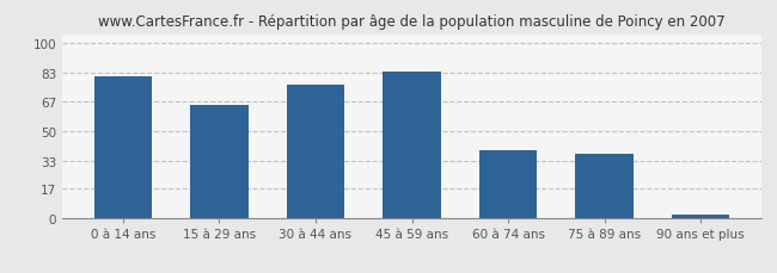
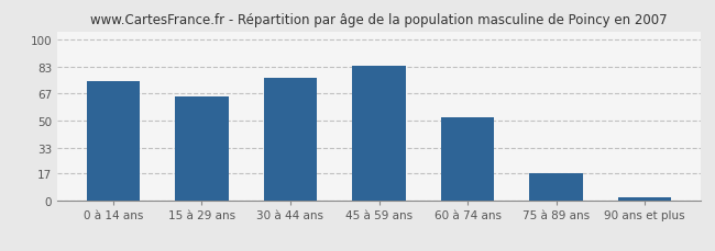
0 à 14 ans: 81 -> 74
60 à 74 ans: 39 -> 52
75 à 89 ans: 37 -> 17
